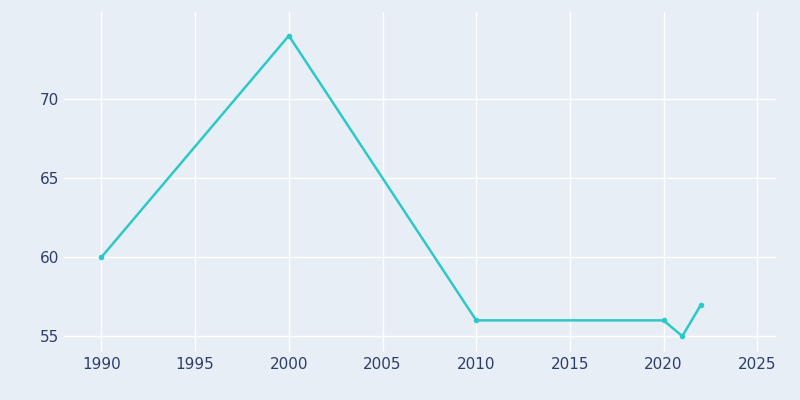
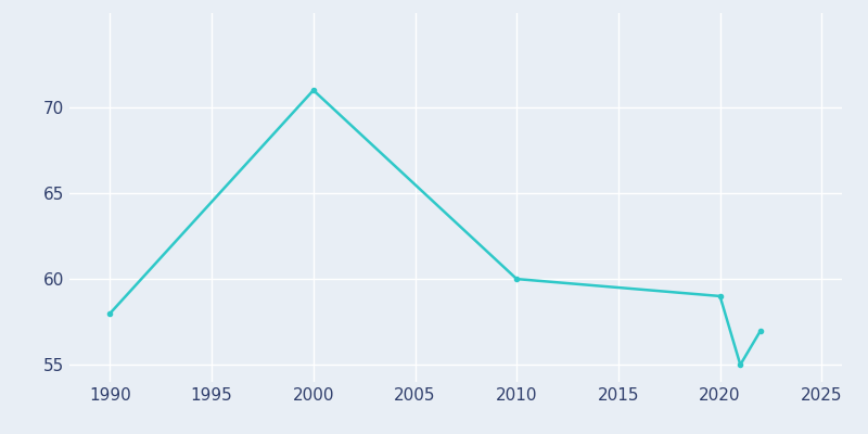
1990: 60 -> 58
2000: 74 -> 71
2010: 56 -> 60
2020: 56 -> 59
